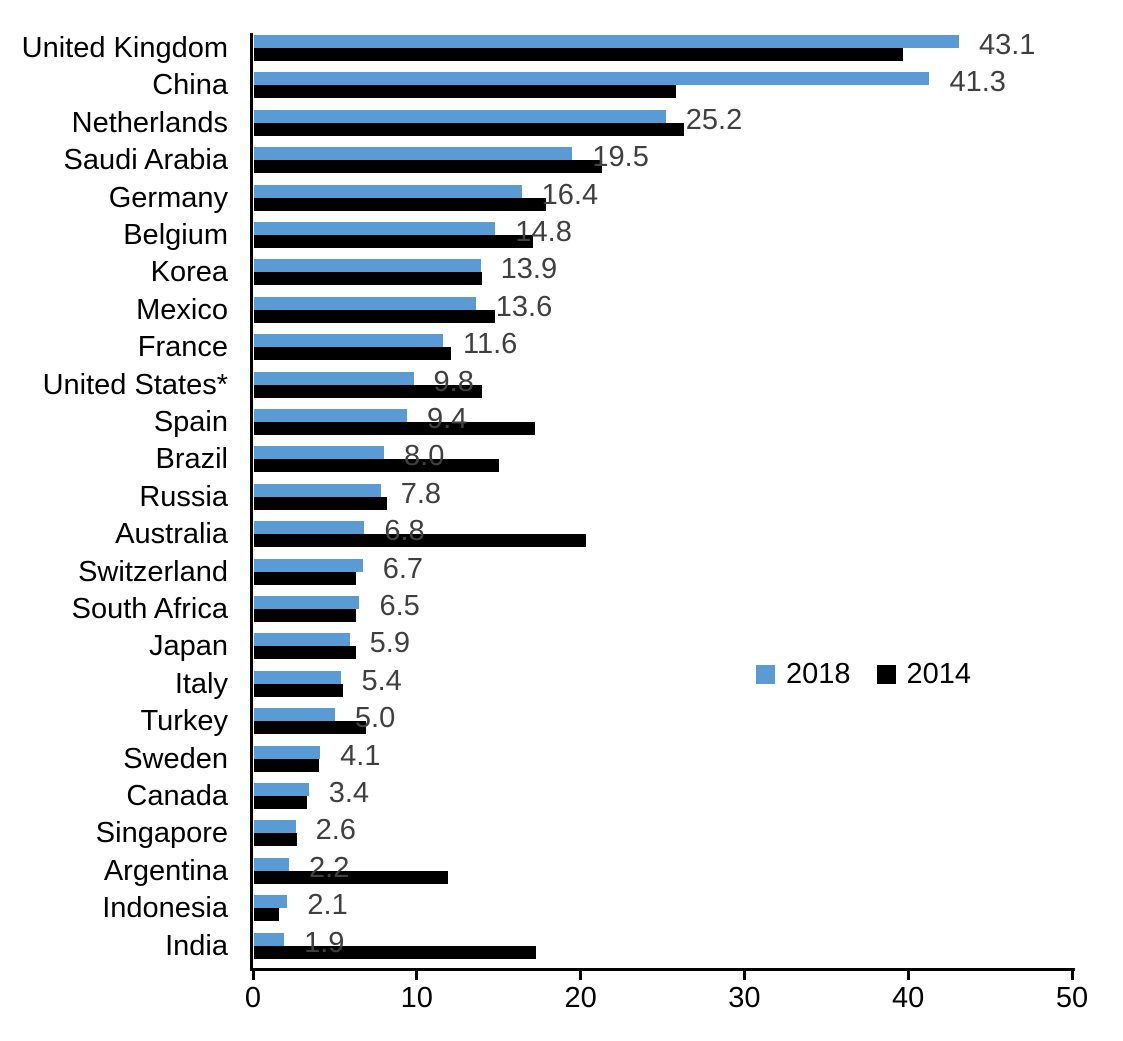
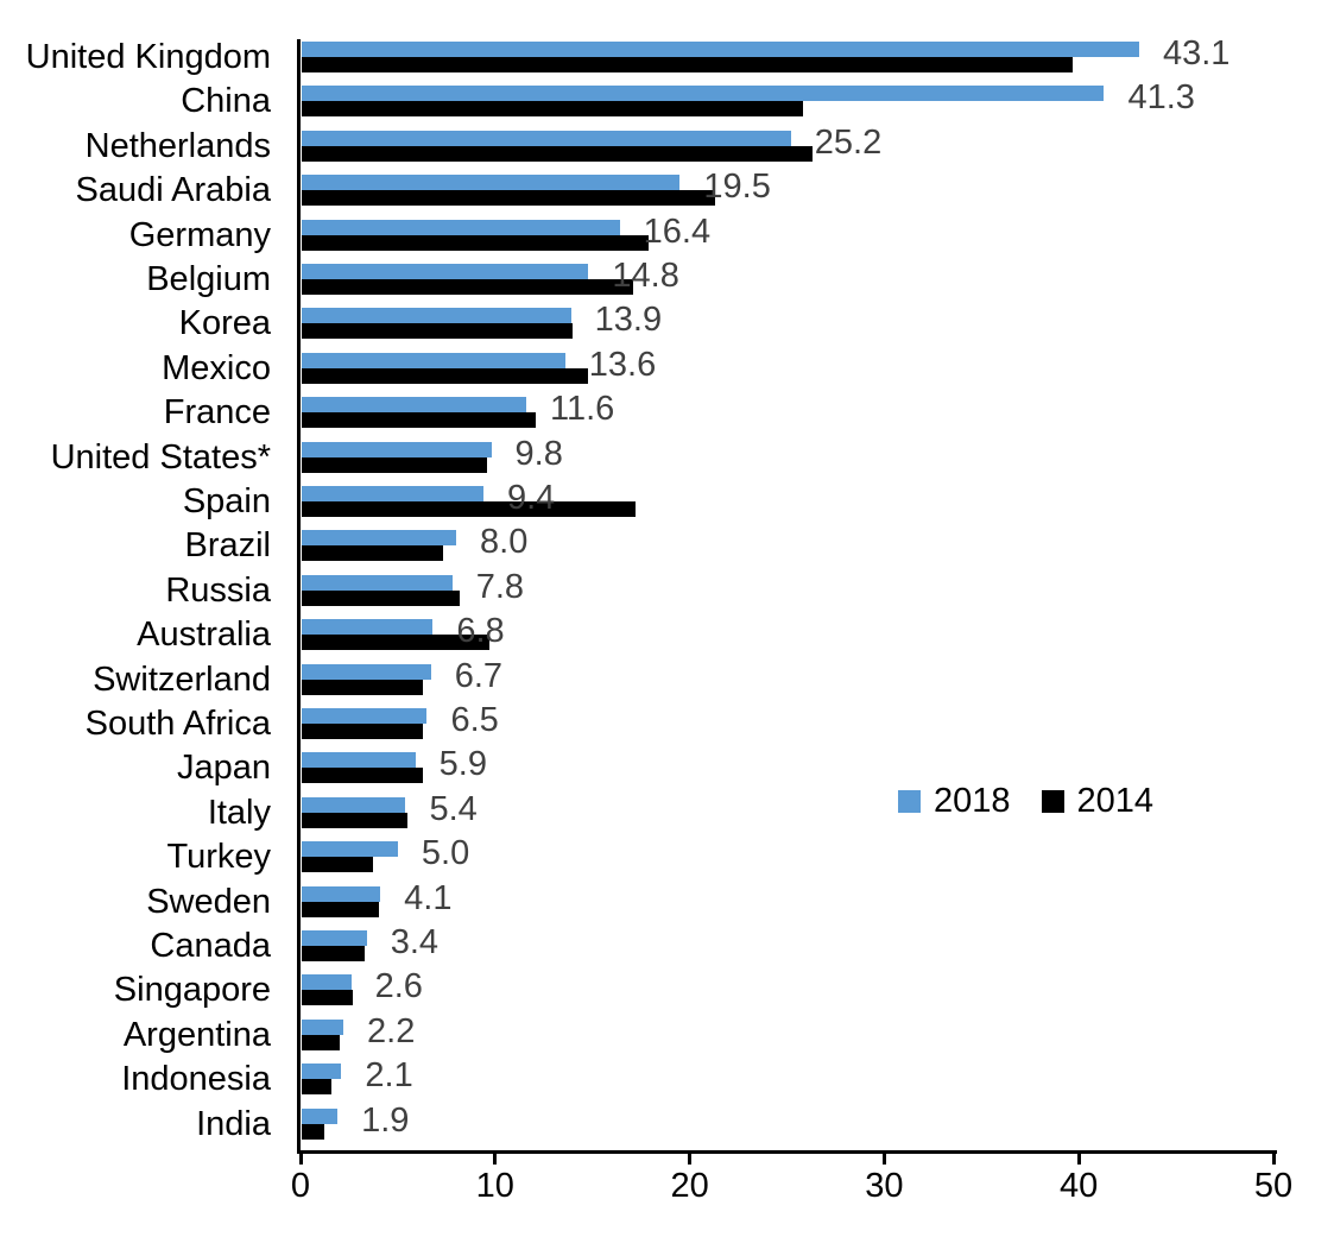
2014/United States*: 14.0 -> 9.6
2014/Brazil: 15.0 -> 7.3
2014/Australia: 20.3 -> 9.7
2014/Turkey: 6.9 -> 3.7
2014/Argentina: 11.9 -> 2.0
2014/India: 17.3 -> 1.2
